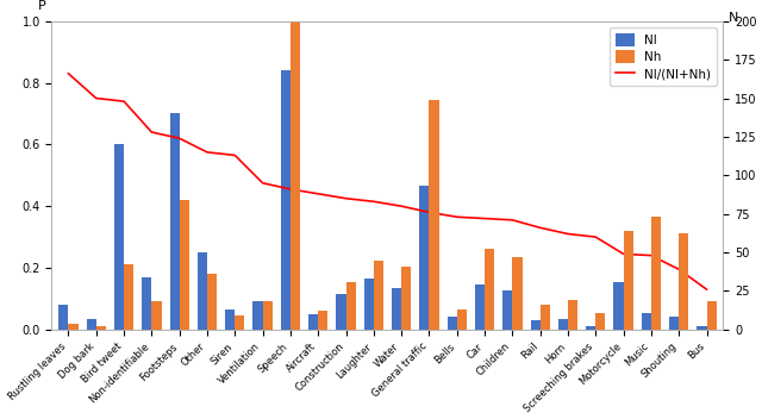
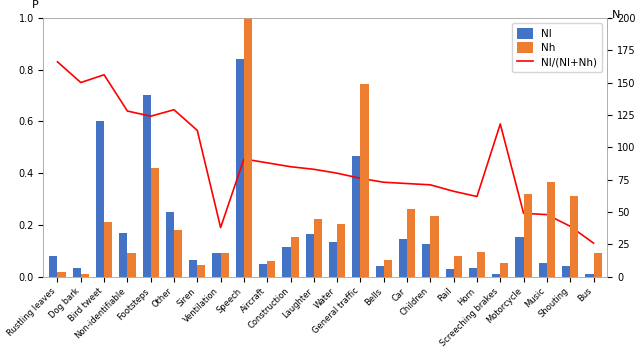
Nl/(Nl+Nh)/Bird tweet: 0.740 -> 0.780
Nl/(Nl+Nh)/Other: 0.575 -> 0.645
Nl/(Nl+Nh)/Ventilation: 0.475 -> 0.190
Nl/(Nl+Nh)/Screeching brakes: 0.300 -> 0.590
